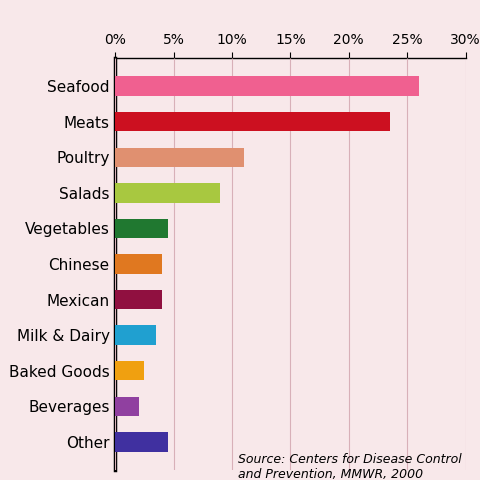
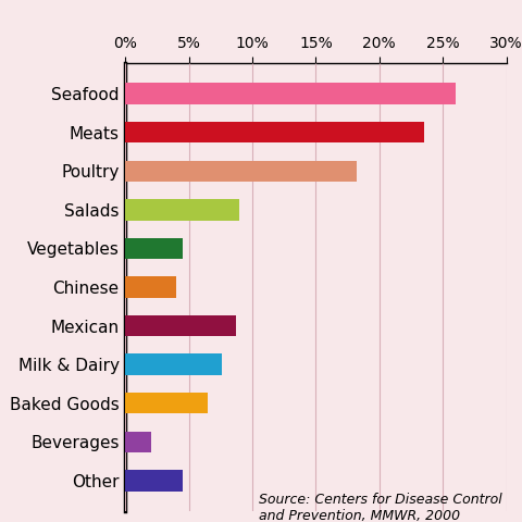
Poultry: 11.0% -> 18.2%
Mexican: 4.0% -> 8.7%
Milk & Dairy: 3.5% -> 7.6%
Baked Goods: 2.5% -> 6.5%
